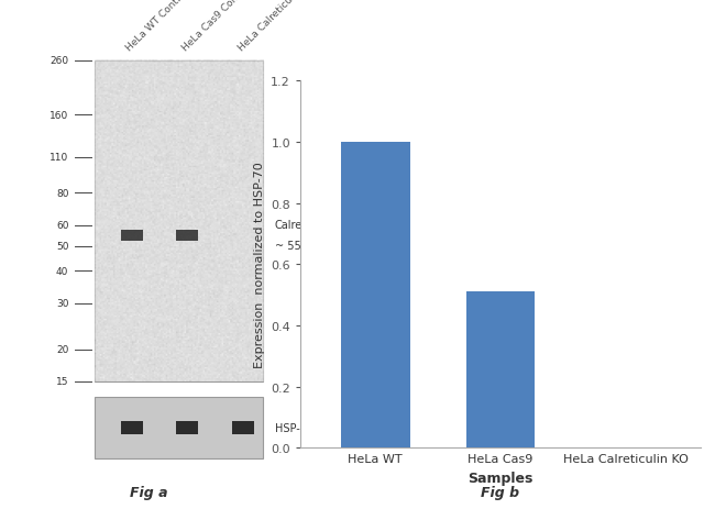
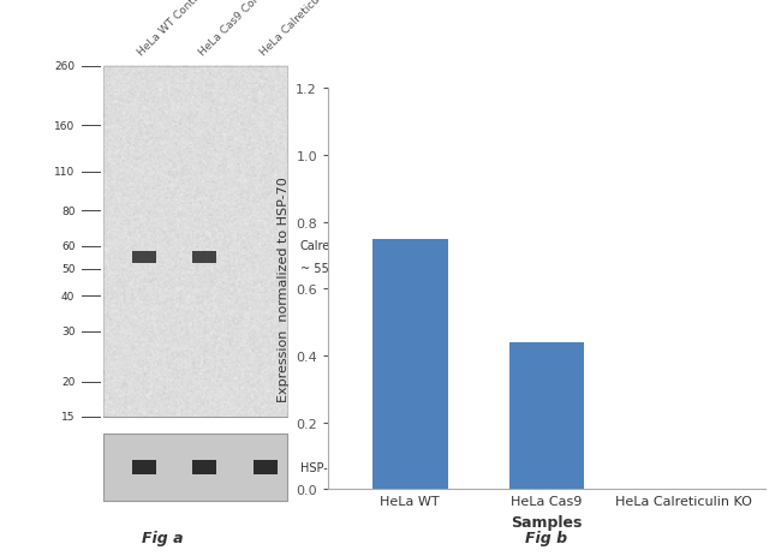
HeLa WT: 1.00 -> 0.75
HeLa Cas9: 0.51 -> 0.44
